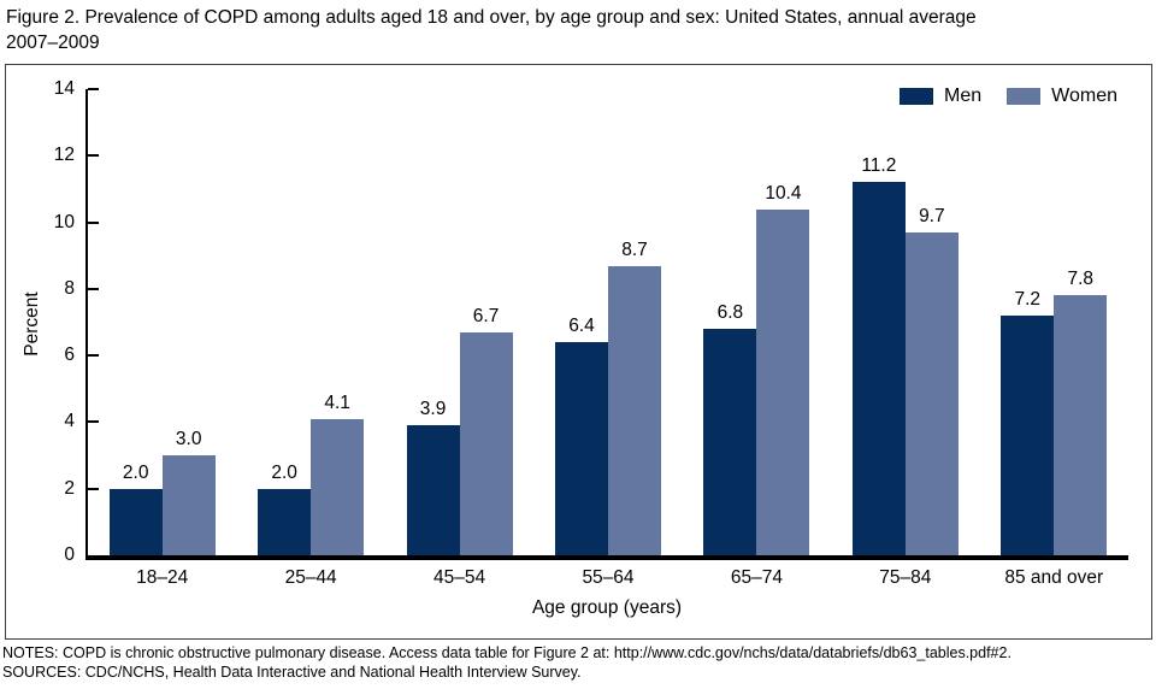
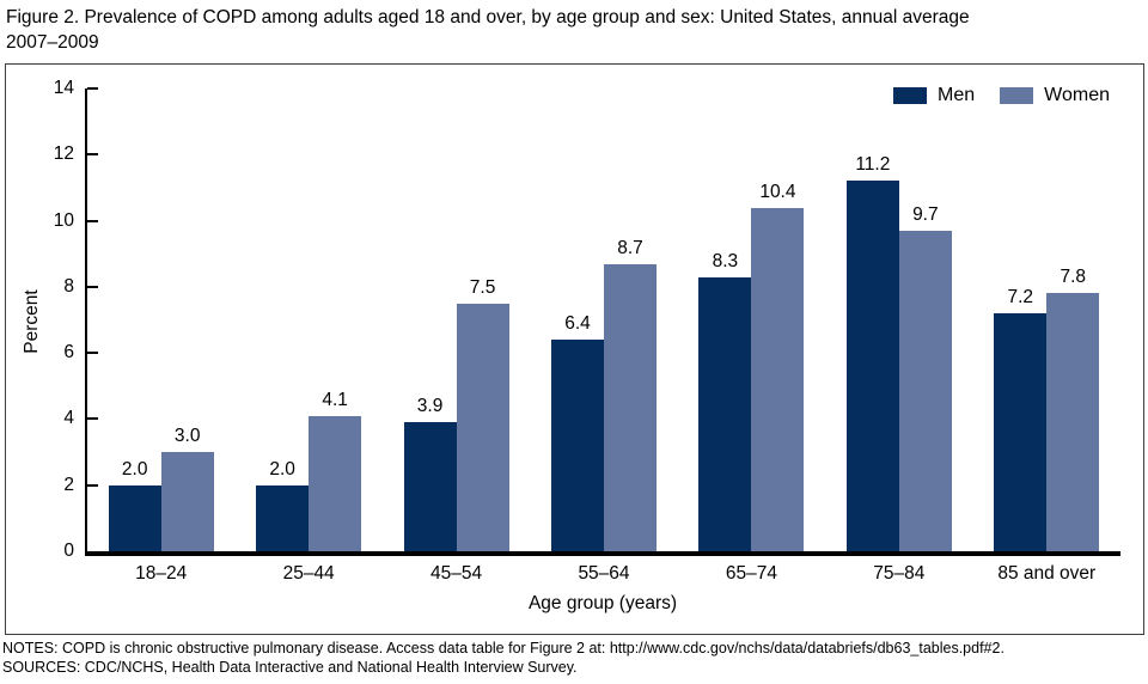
Women/45–54: 6.7 -> 7.5
Men/65–74: 6.8 -> 8.3
